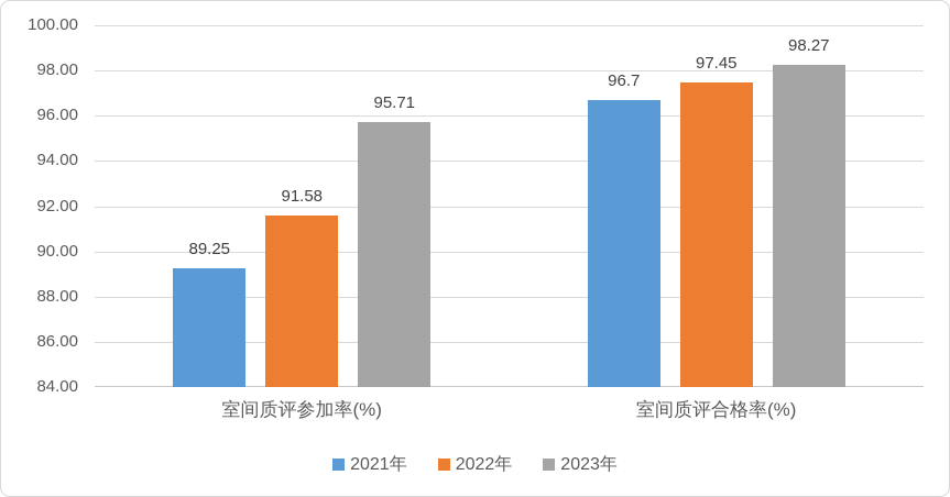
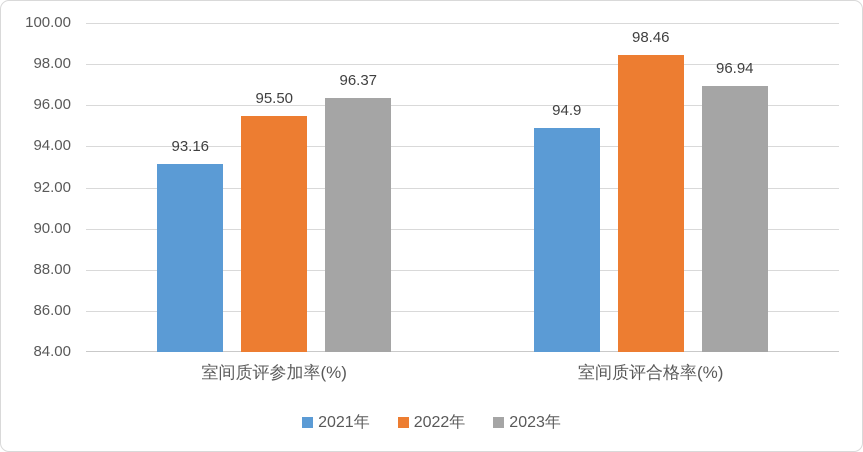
2021年/室间质评参加率(%): 89.25 -> 93.16
2022年/室间质评参加率(%): 91.58 -> 95.50
2023年/室间质评参加率(%): 95.71 -> 96.37
2021年/室间质评合格率(%): 96.7 -> 94.9
2022年/室间质评合格率(%): 97.45 -> 98.46
2023年/室间质评合格率(%): 98.27 -> 96.94
